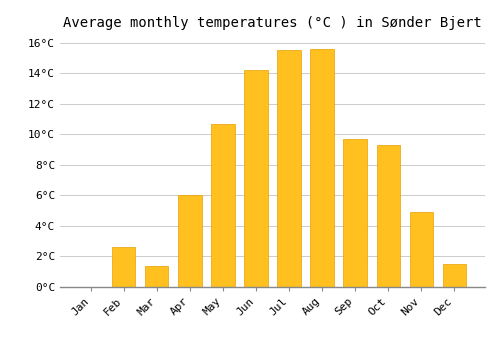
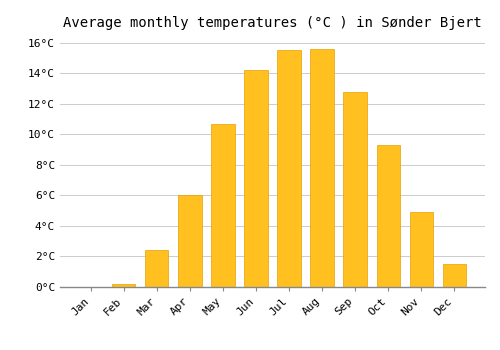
Feb: 2.6°C -> 0.2°C
Mar: 1.4°C -> 2.4°C
Sep: 9.7°C -> 12.8°C
